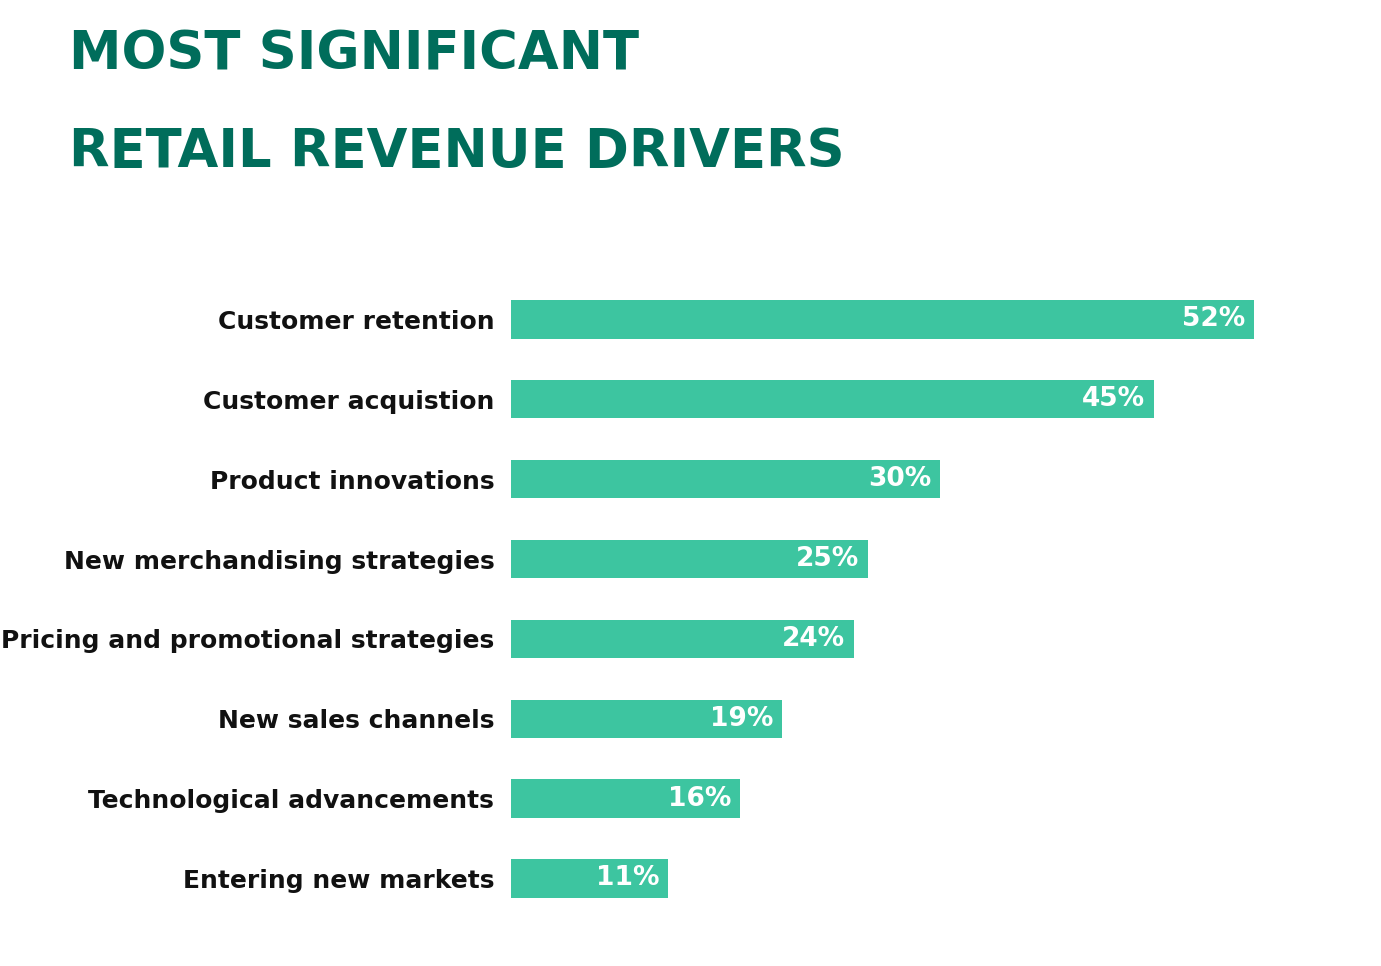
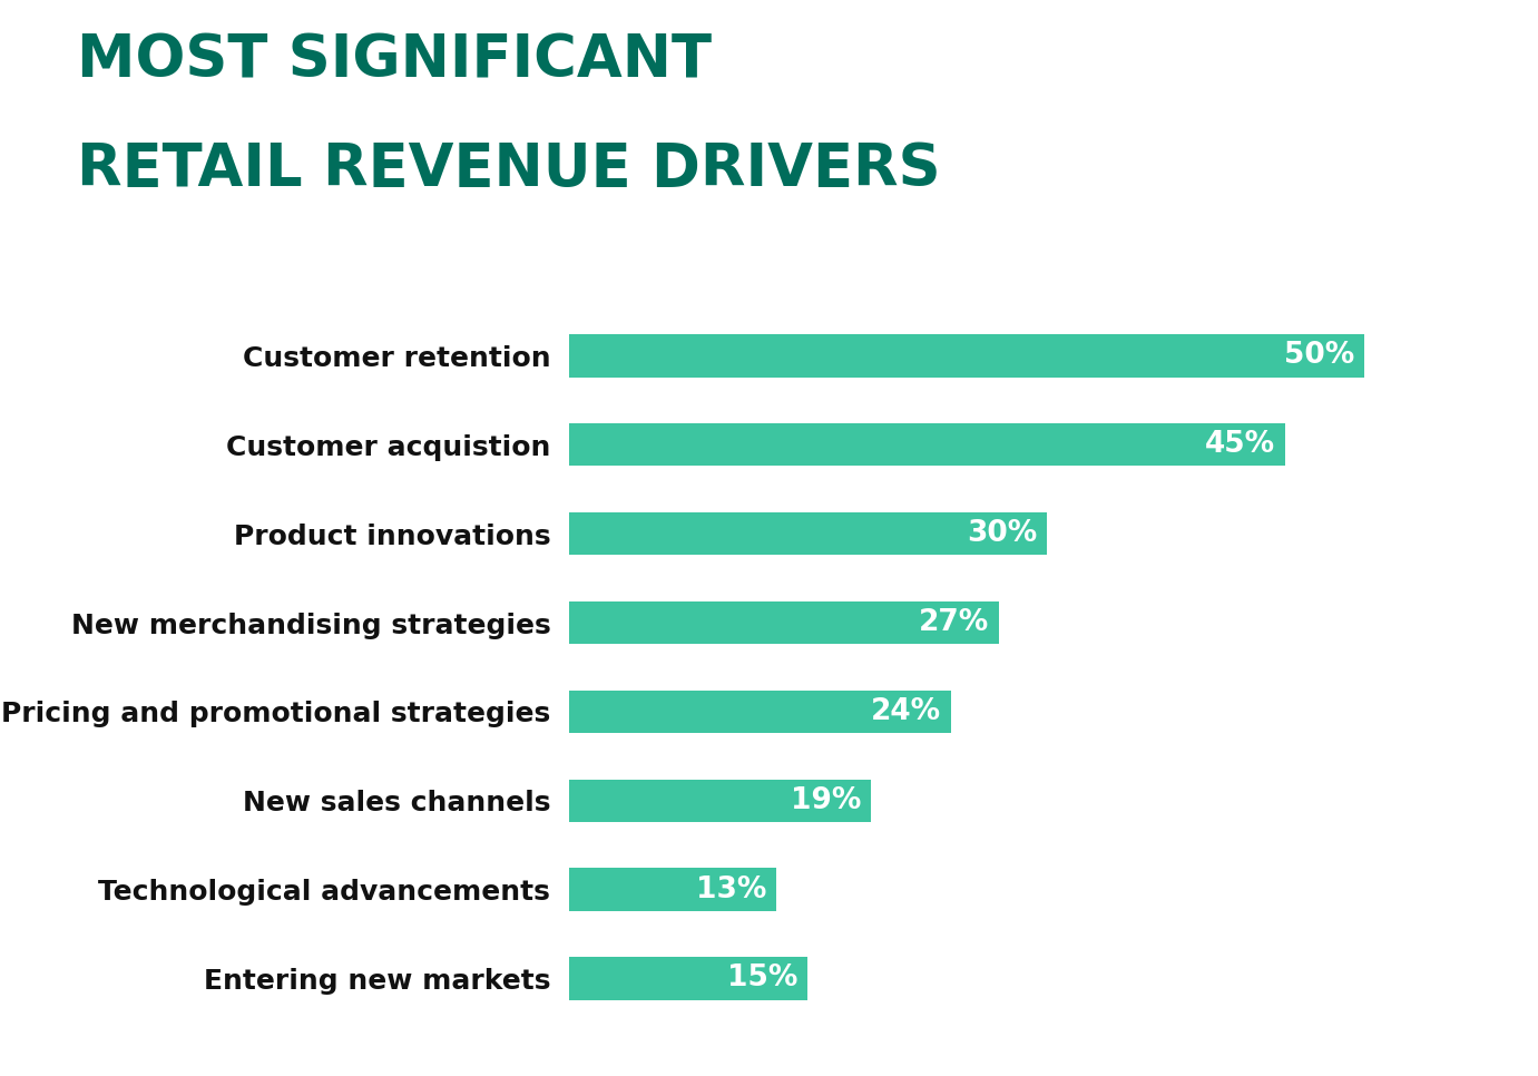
Customer retention: 52% -> 50%
New merchandising strategies: 25% -> 27%
Technological advancements: 16% -> 13%
Entering new markets: 11% -> 15%
